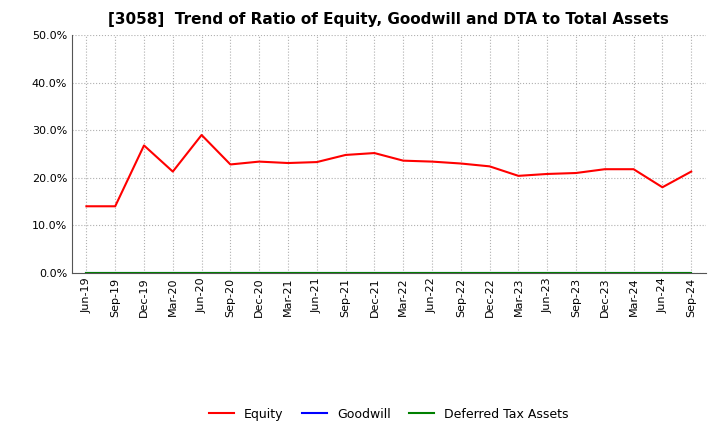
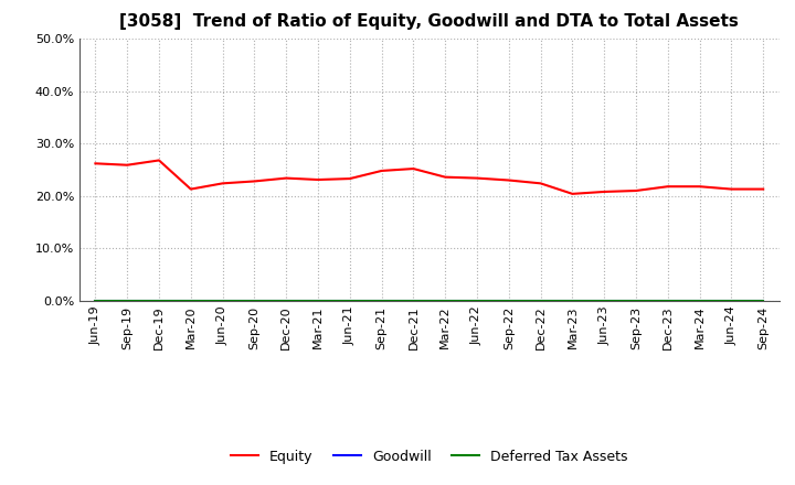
Equity/Jun-19: 14.0% -> 26.2%
Equity/Sep-19: 14.0% -> 25.9%
Equity/Jun-20: 29.0% -> 22.4%
Equity/Jun-24: 18.0% -> 21.3%
